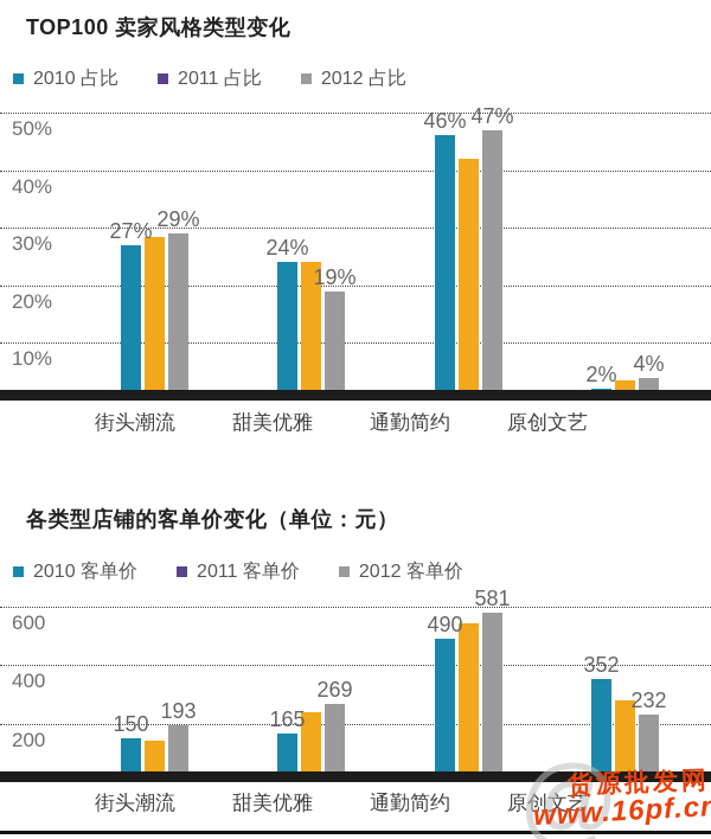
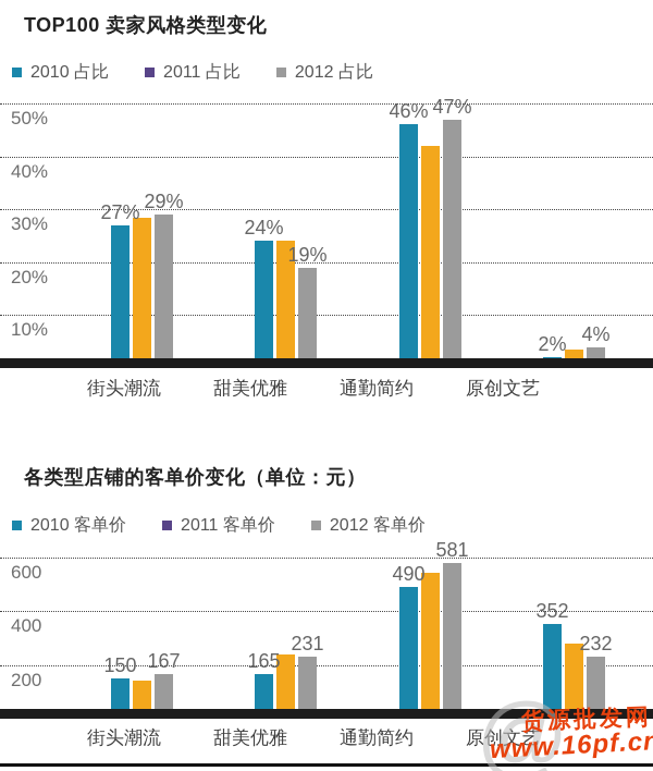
各类型店铺的客单价变化（单位：元）/2012 客单价/街头潮流: 193 -> 167
各类型店铺的客单价变化（单位：元）/2012 客单价/甜美优雅: 269 -> 231
